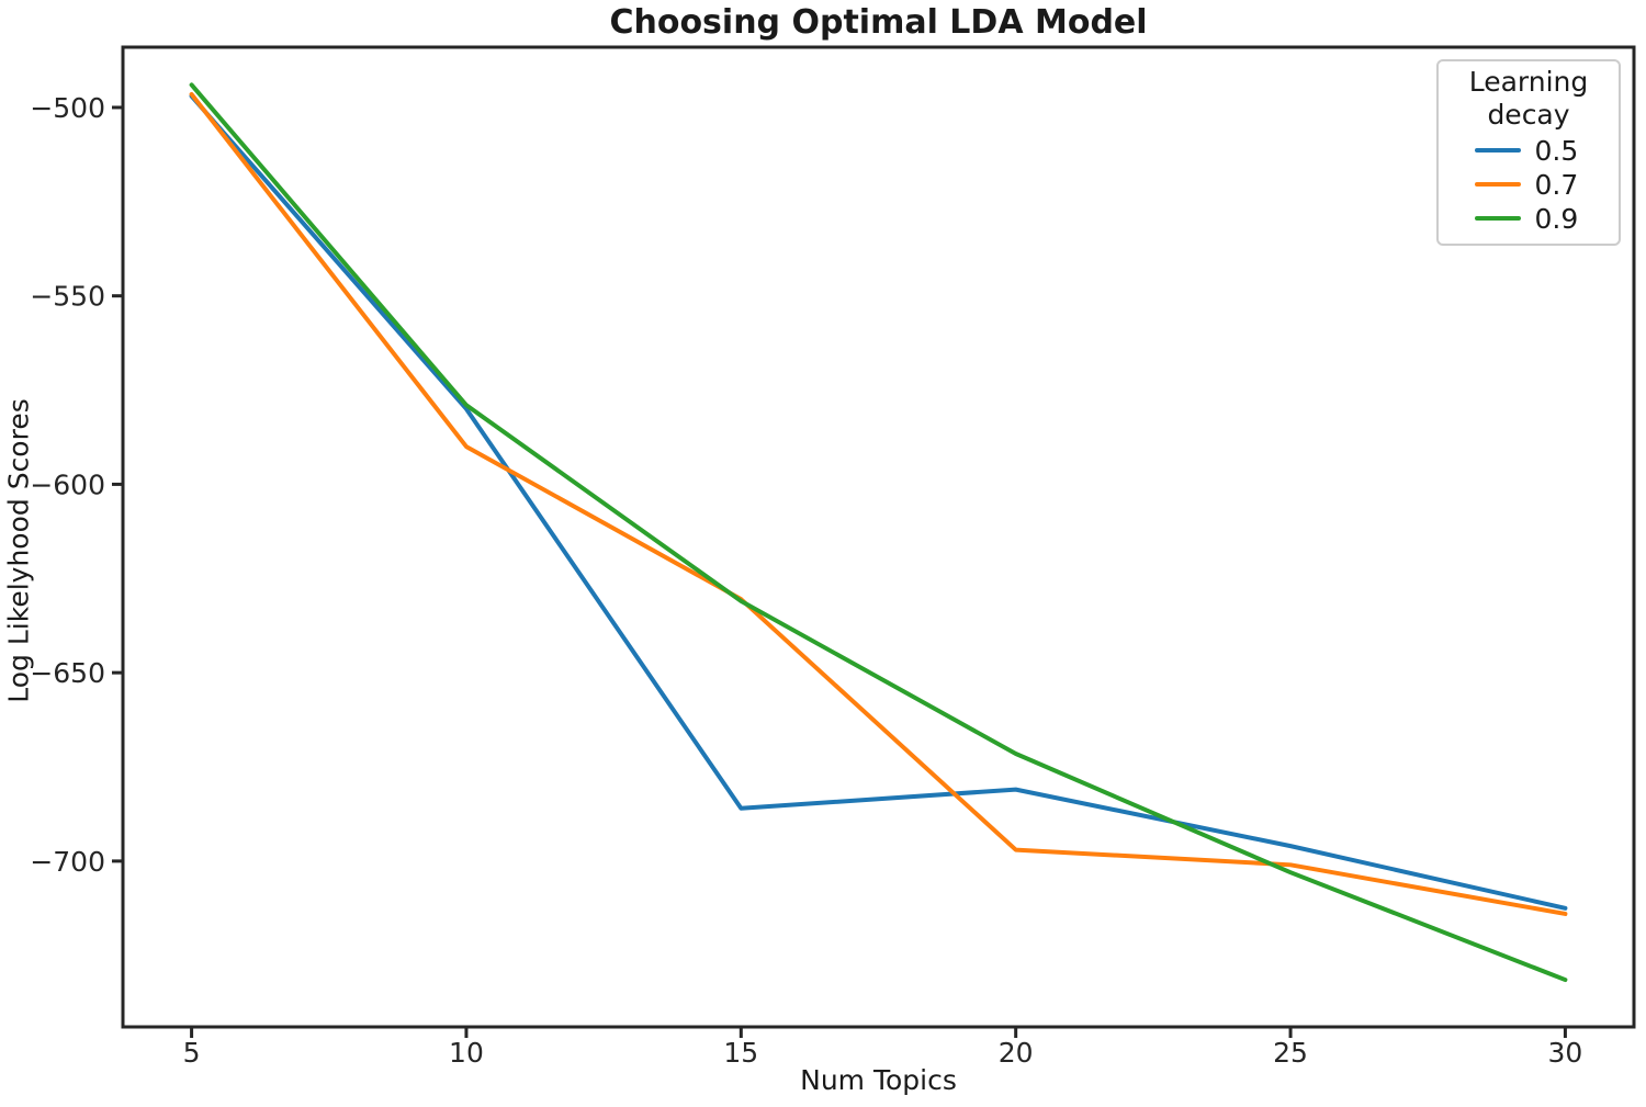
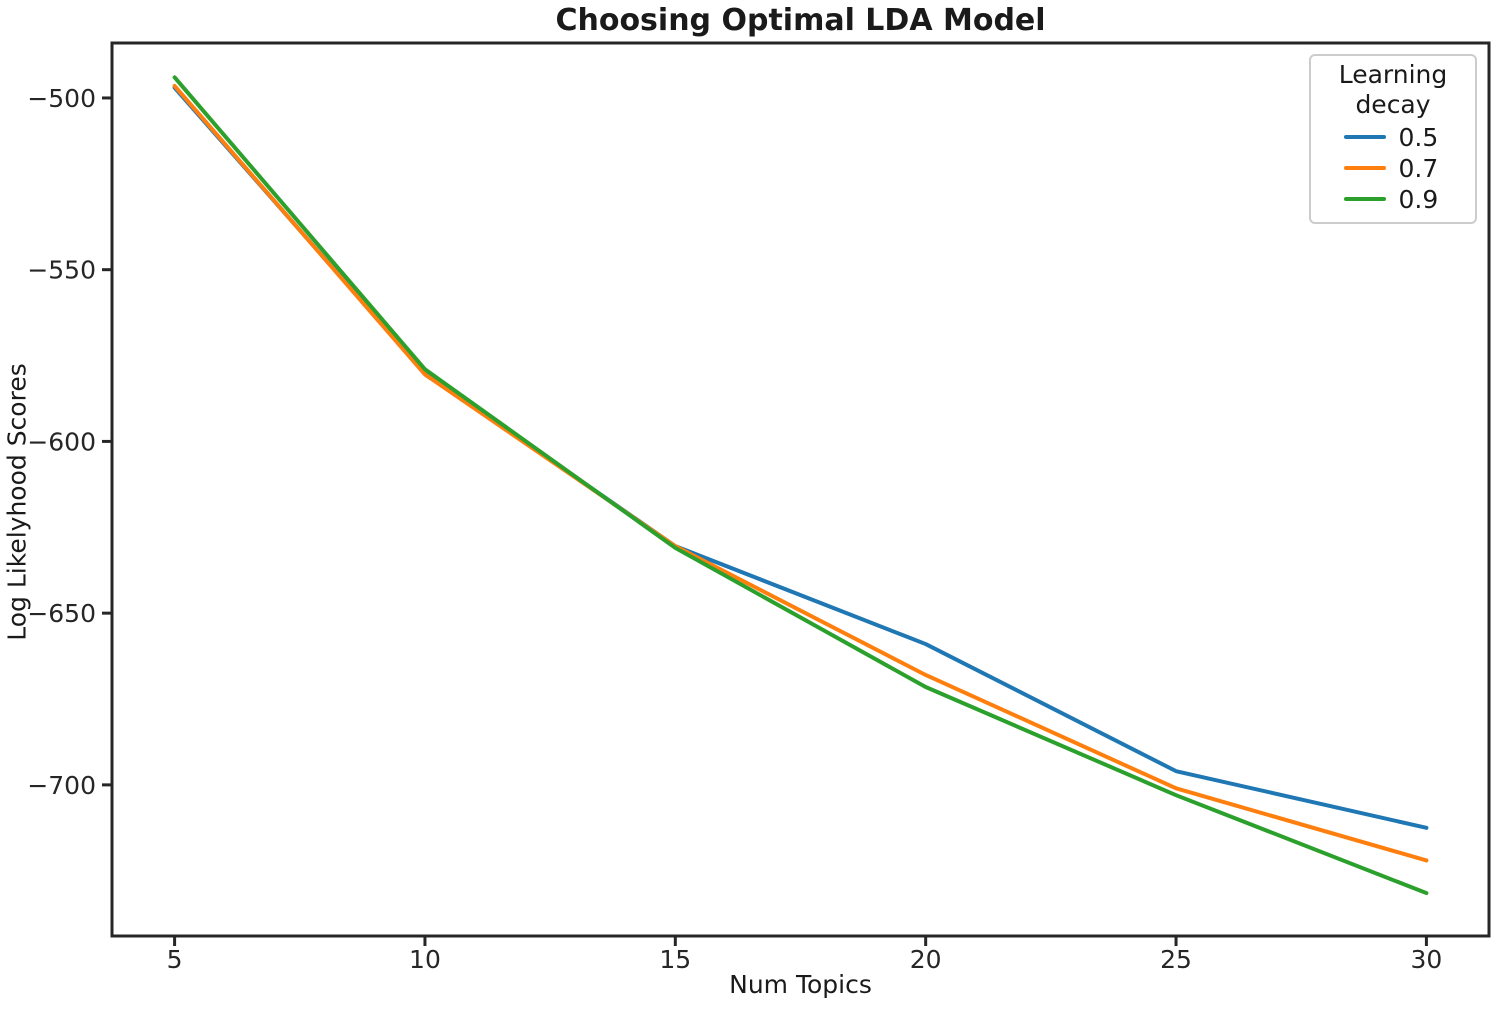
0.7/10: -590 -> -580
0.5/15: -686 -> -630
0.5/20: -681 -> -659
0.7/20: -697 -> -668
0.7/30: -714 -> -722
